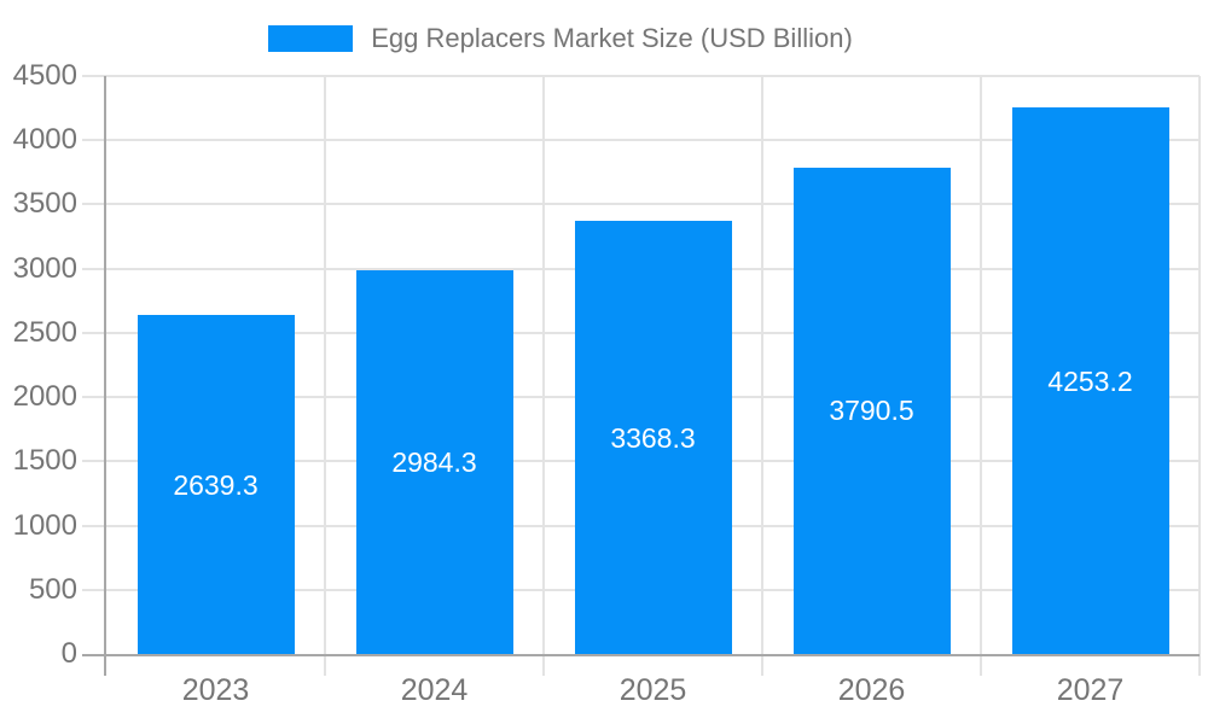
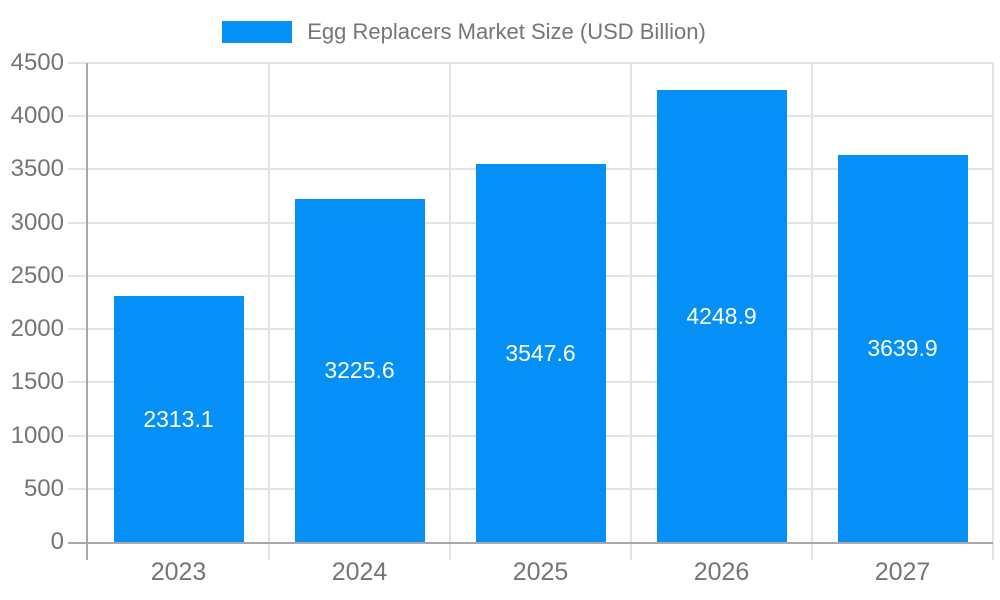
2023: 2639.3 -> 2313.1
2024: 2984.3 -> 3225.6
2025: 3368.3 -> 3547.6
2026: 3790.5 -> 4248.9
2027: 4253.2 -> 3639.9
